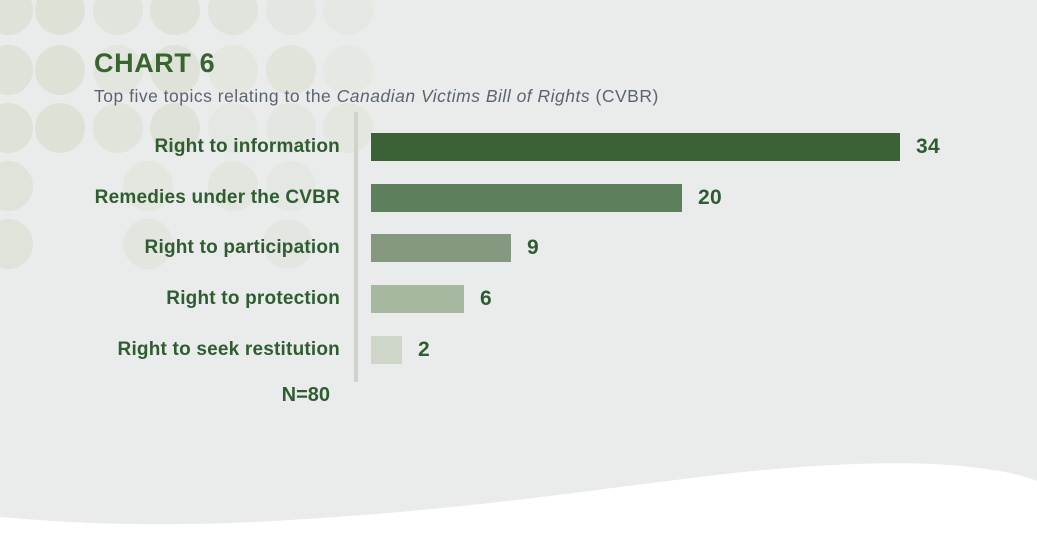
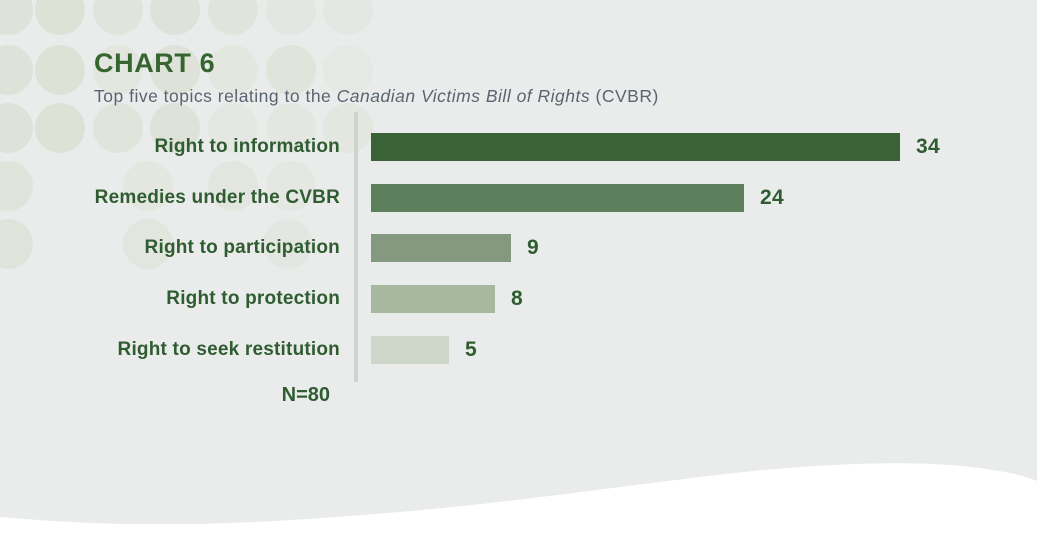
Remedies under the CVBR: 20 -> 24
Right to protection: 6 -> 8
Right to seek restitution: 2 -> 5
